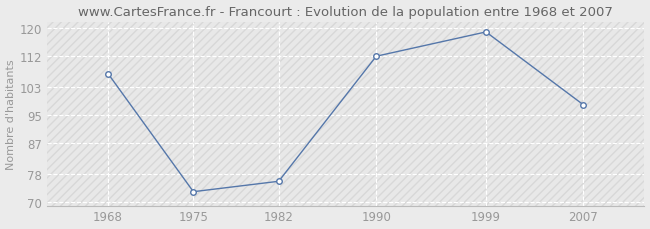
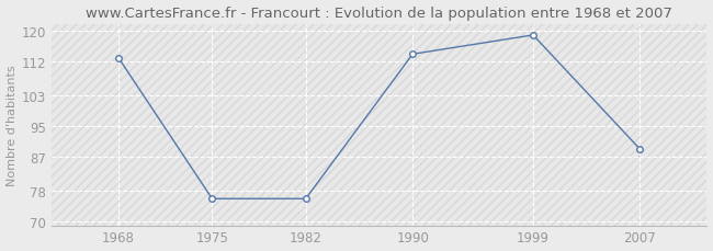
1968: 107 -> 113
1975: 73 -> 76
1990: 112 -> 114
2007: 98 -> 89
